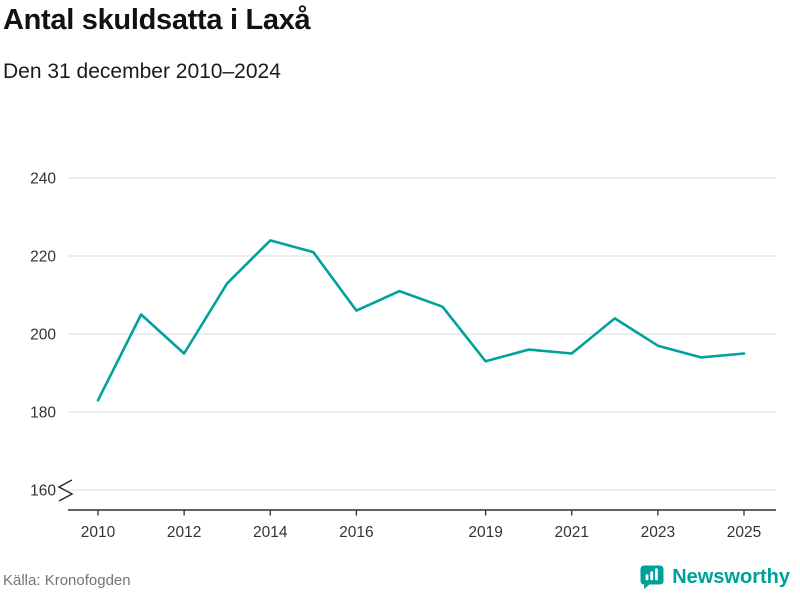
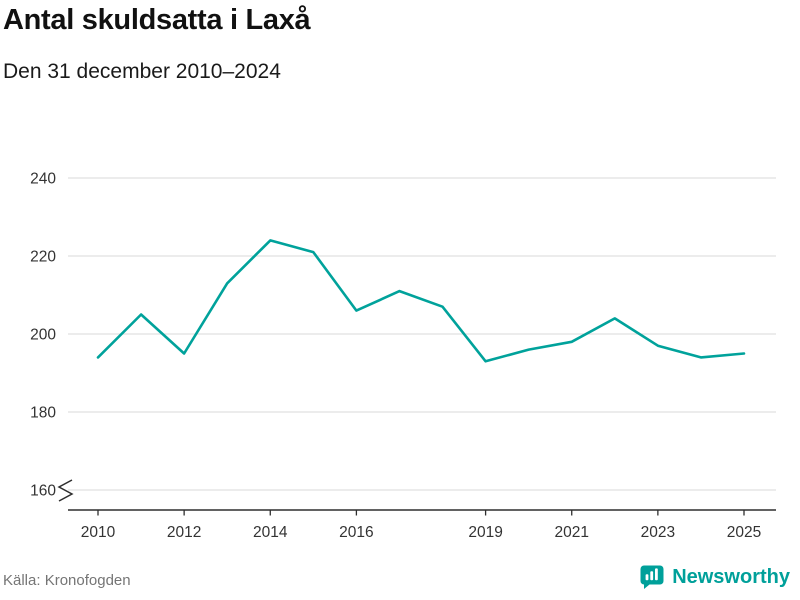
2010: 183 -> 194
2021: 195 -> 198
